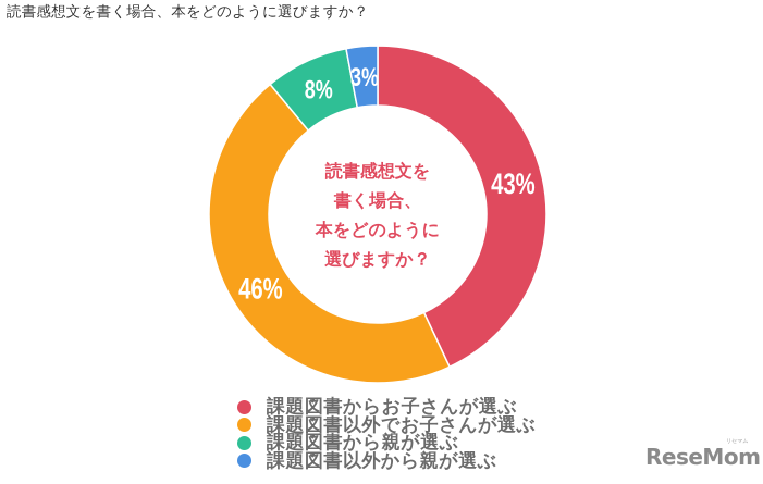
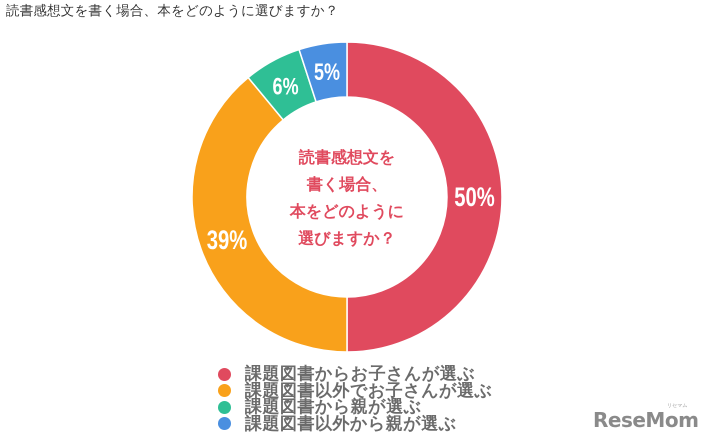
課題図書からお子さんが選ぶ: 43% -> 50%
課題図書以外でお子さんが選ぶ: 46% -> 39%
課題図書から親が選ぶ: 8% -> 6%
課題図書以外から親が選ぶ: 3% -> 5%
